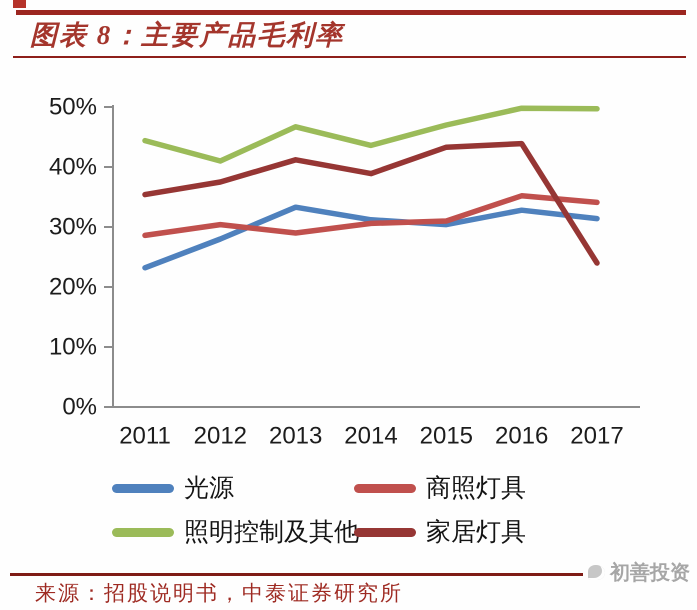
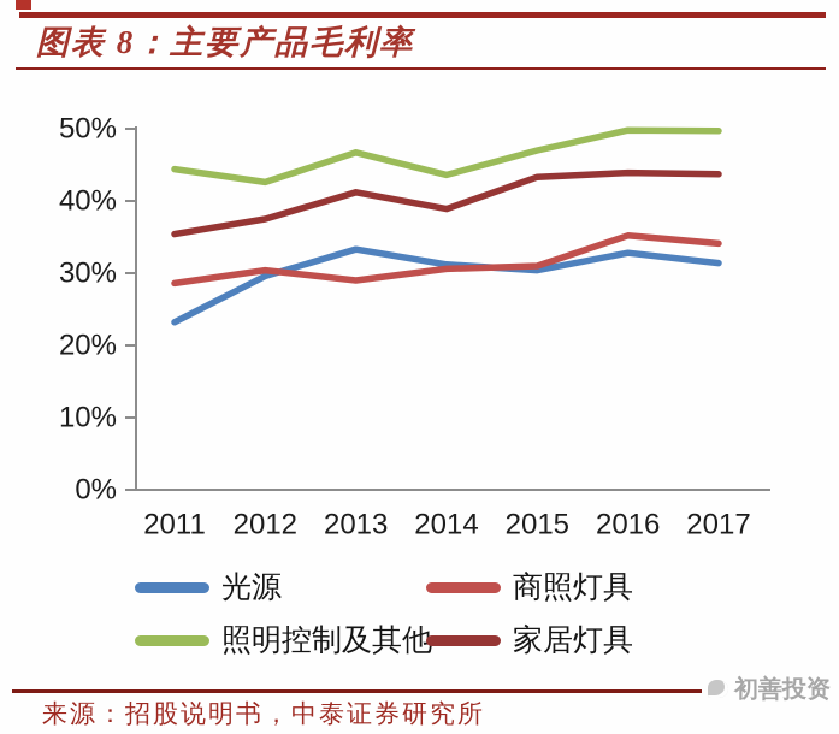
光源/2012: 28% -> 30%
照明控制及其他/2012: 41% -> 43%
家居灯具/2017: 24% -> 44%
